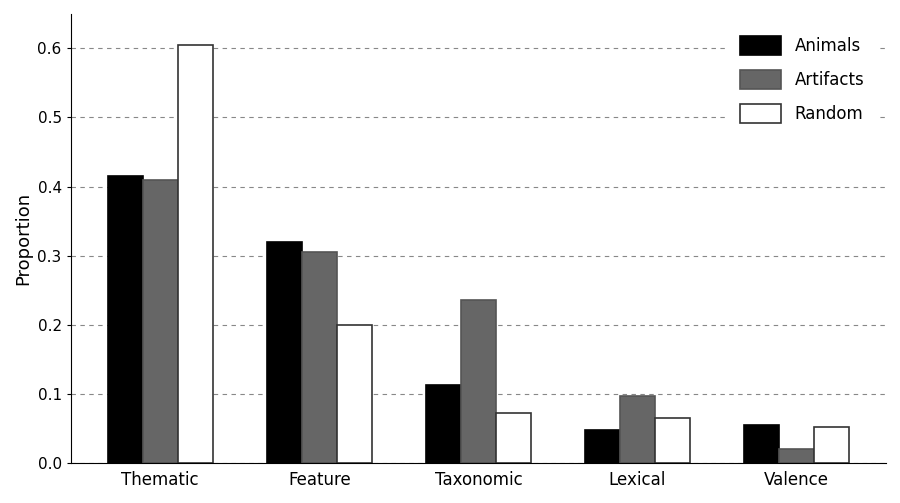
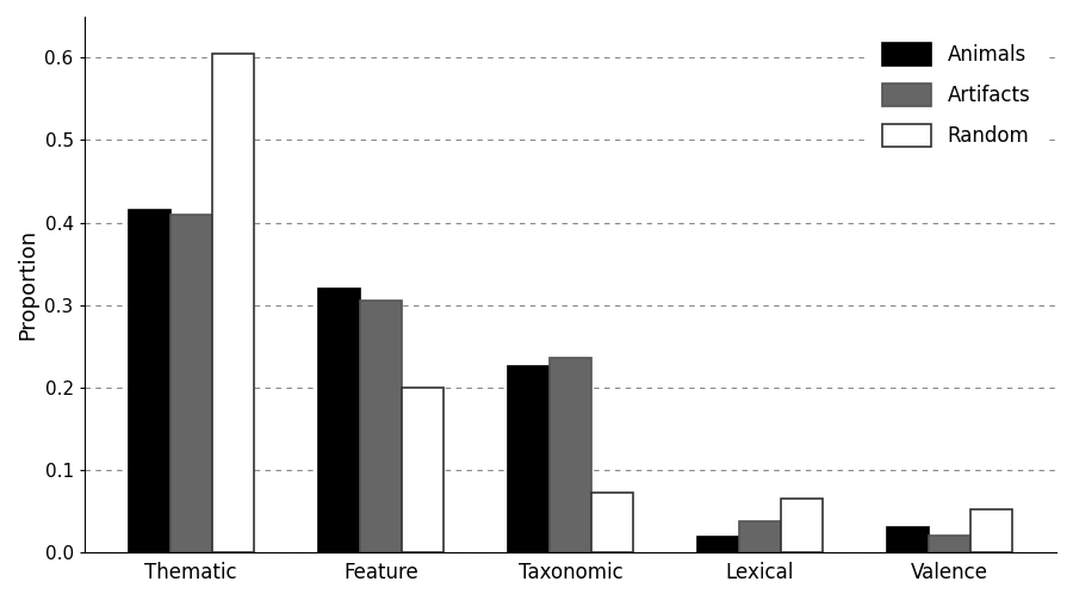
Animals/Taxonomic: 0.112 -> 0.225
Animals/Lexical: 0.048 -> 0.018
Artifacts/Lexical: 0.096 -> 0.038
Animals/Valence: 0.054 -> 0.030
